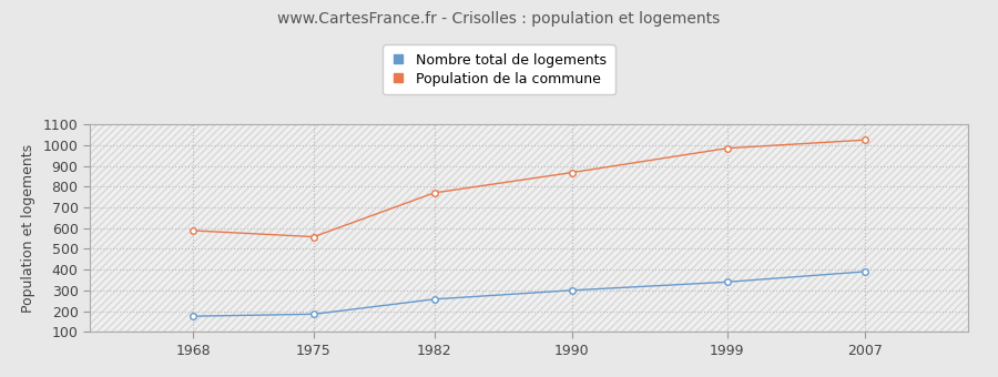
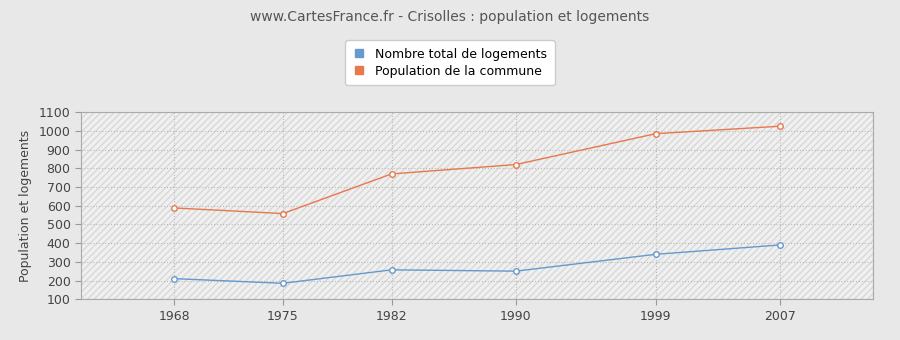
Nombre total de logements/1968: 180 -> 210
Nombre total de logements/1990: 300 -> 250
Population de la commune/1990: 870 -> 820
